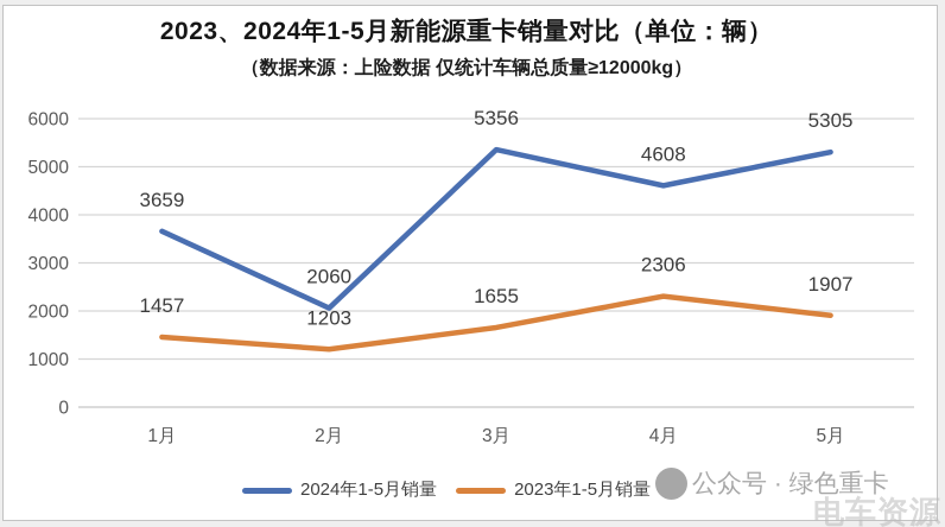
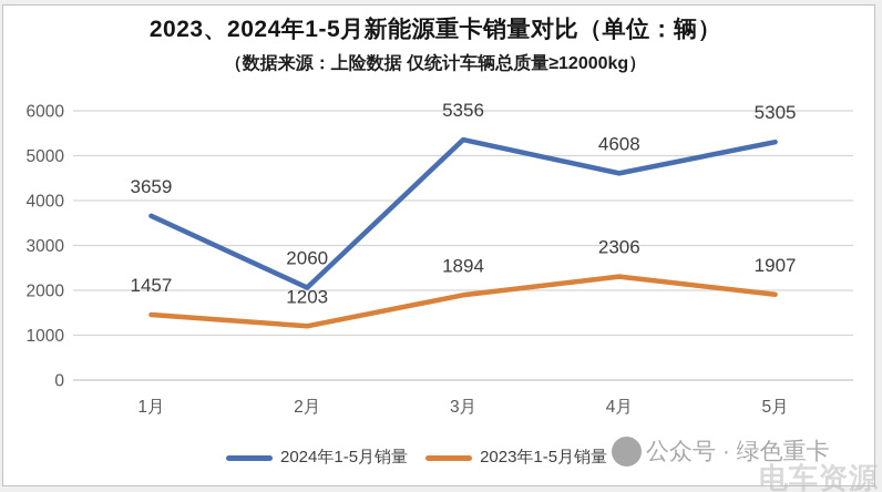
2023年1-5月销量/3月: 1655 -> 1894
